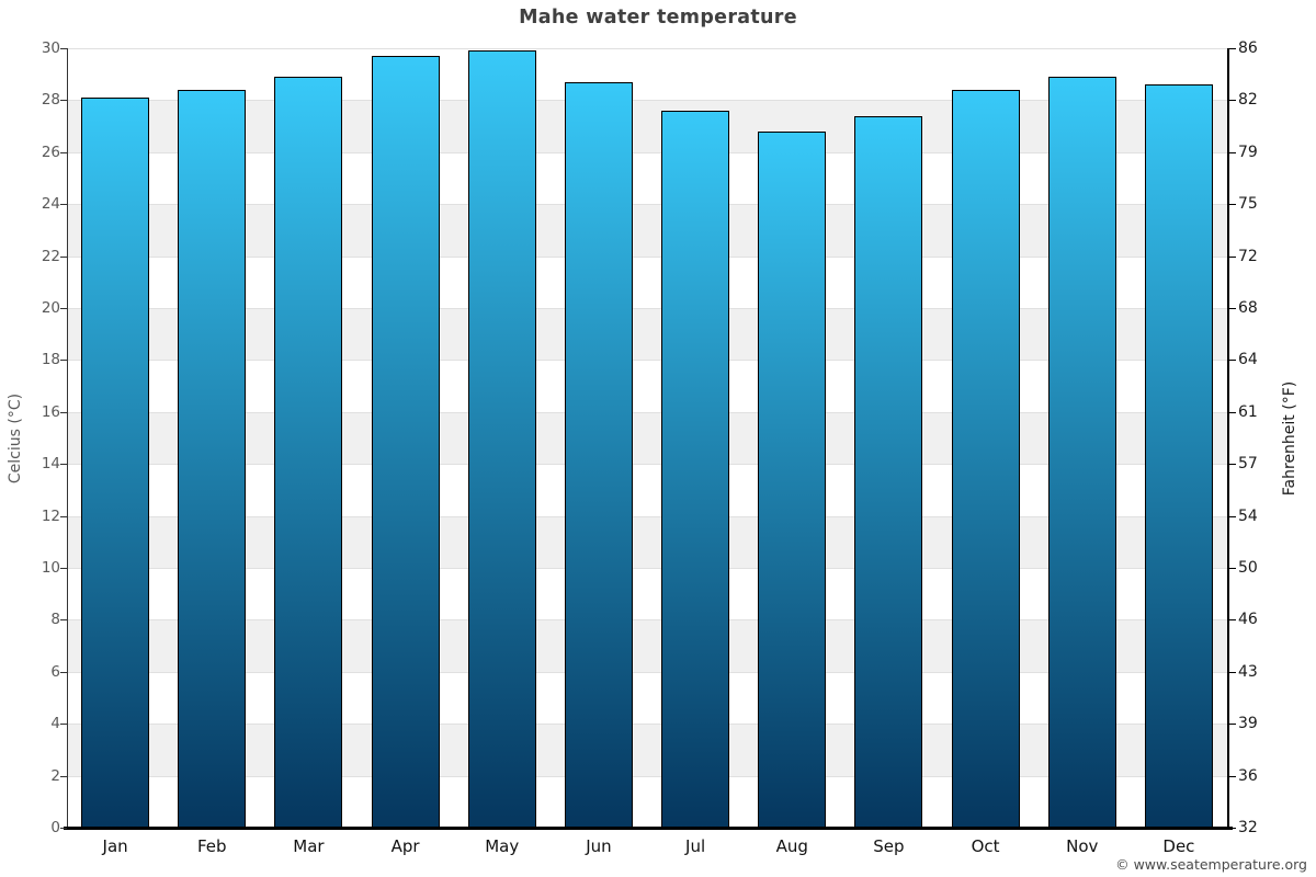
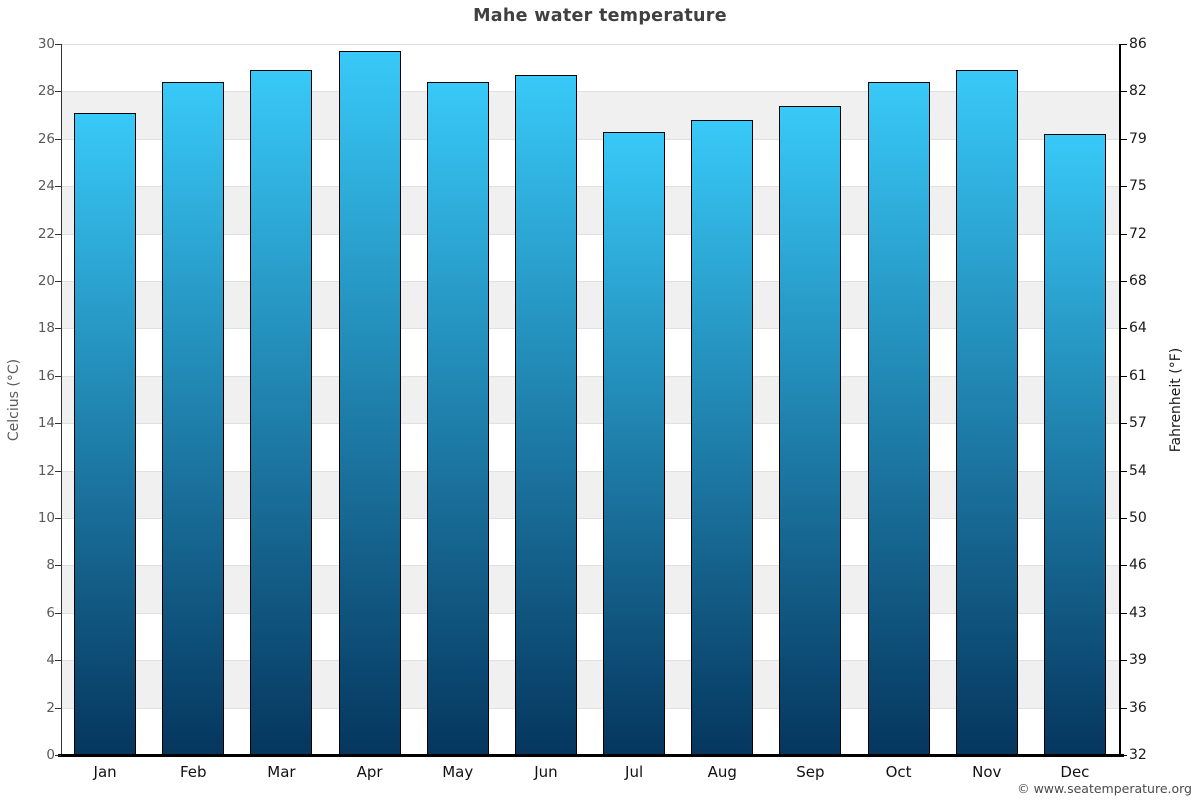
Jan: 28.1 -> 27.1
May: 29.9 -> 28.4
Jul: 27.6 -> 26.3
Dec: 28.6 -> 26.2
